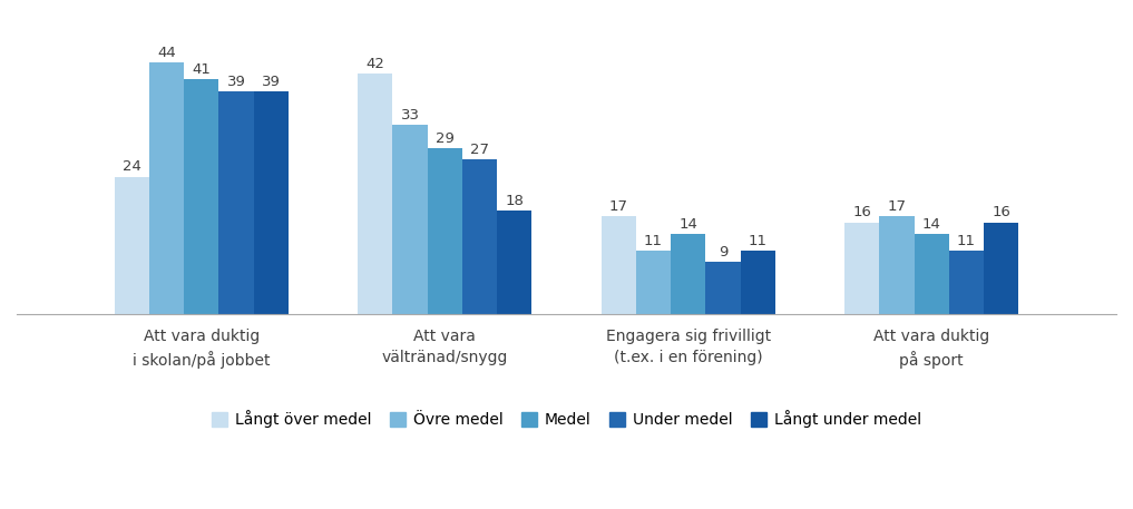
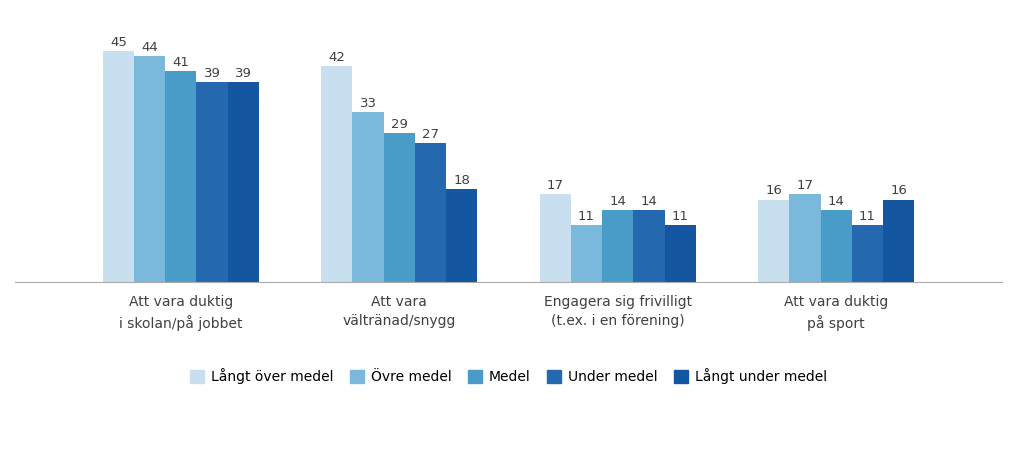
Långt över medel/Att vara duktig i skolan/på jobbet: 24 -> 45
Under medel/Engagera sig frivilligt (t.ex. i en förening): 9 -> 14
